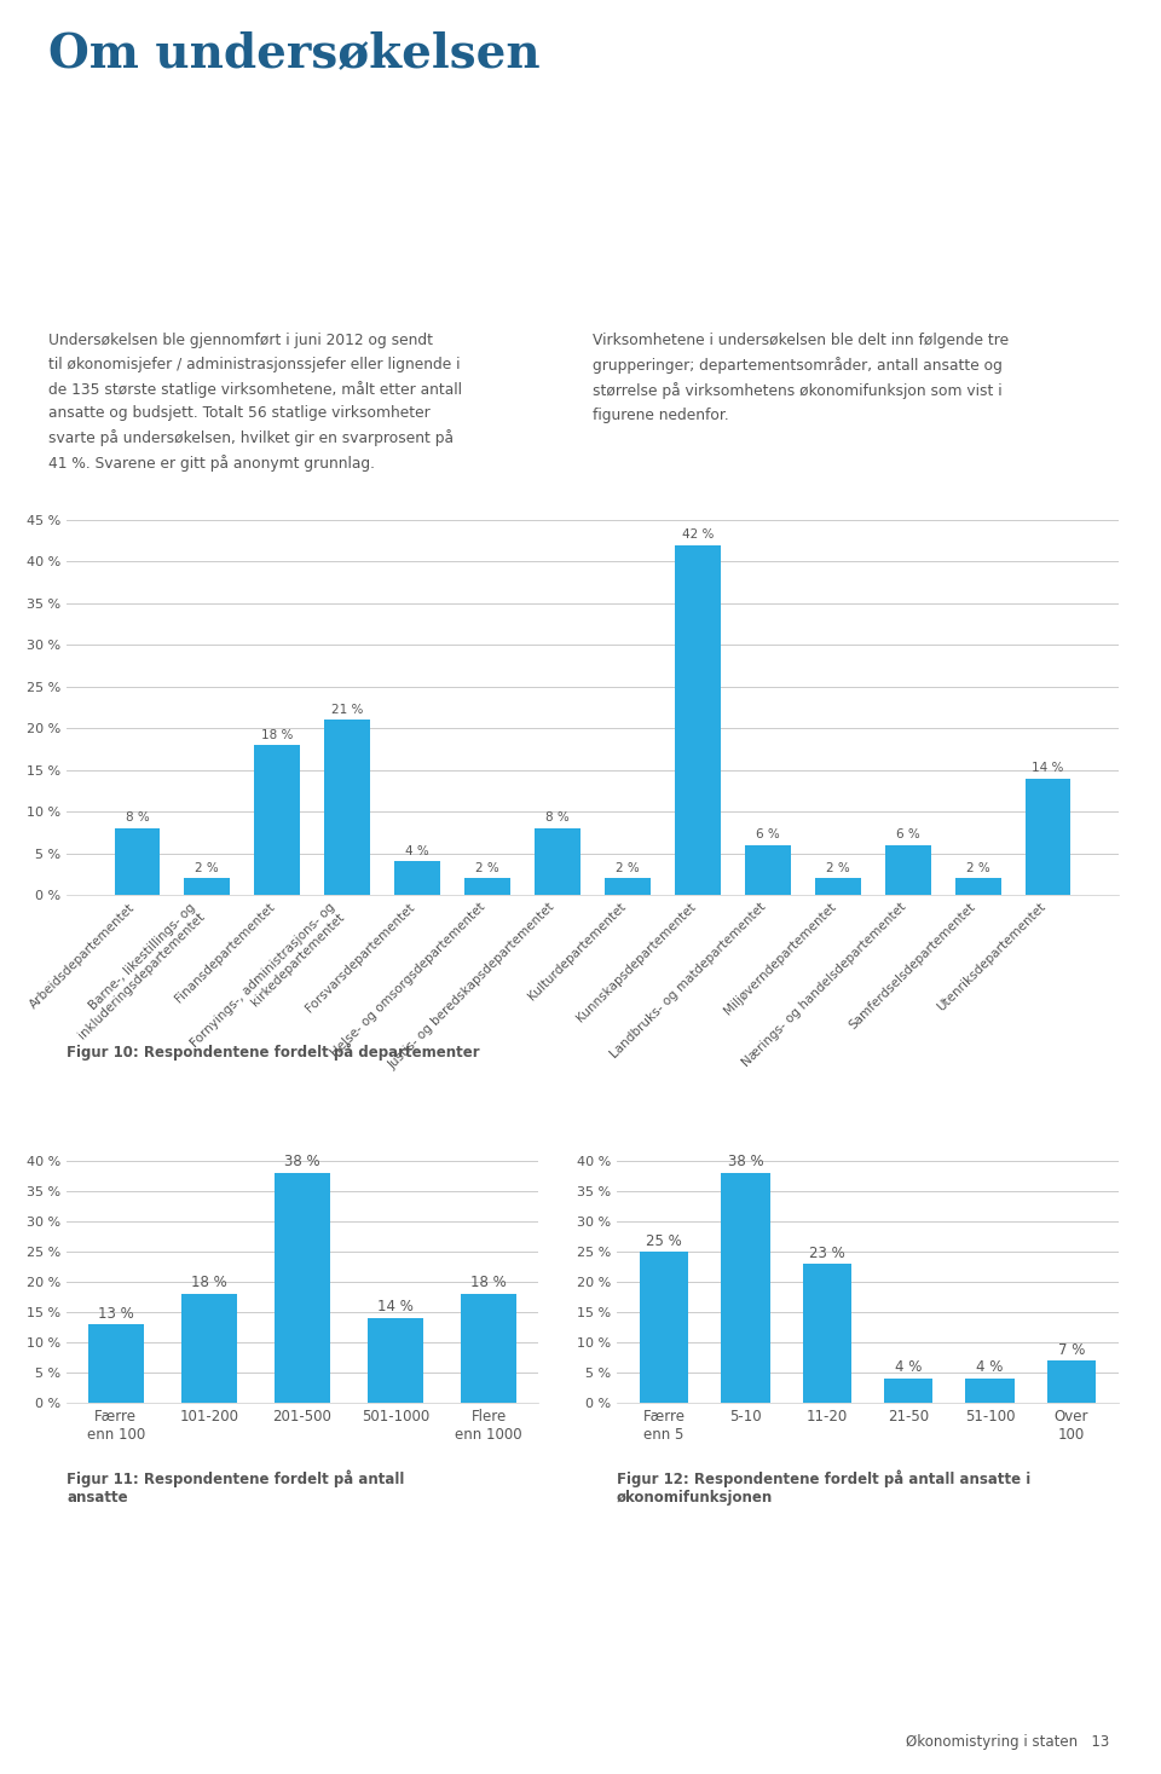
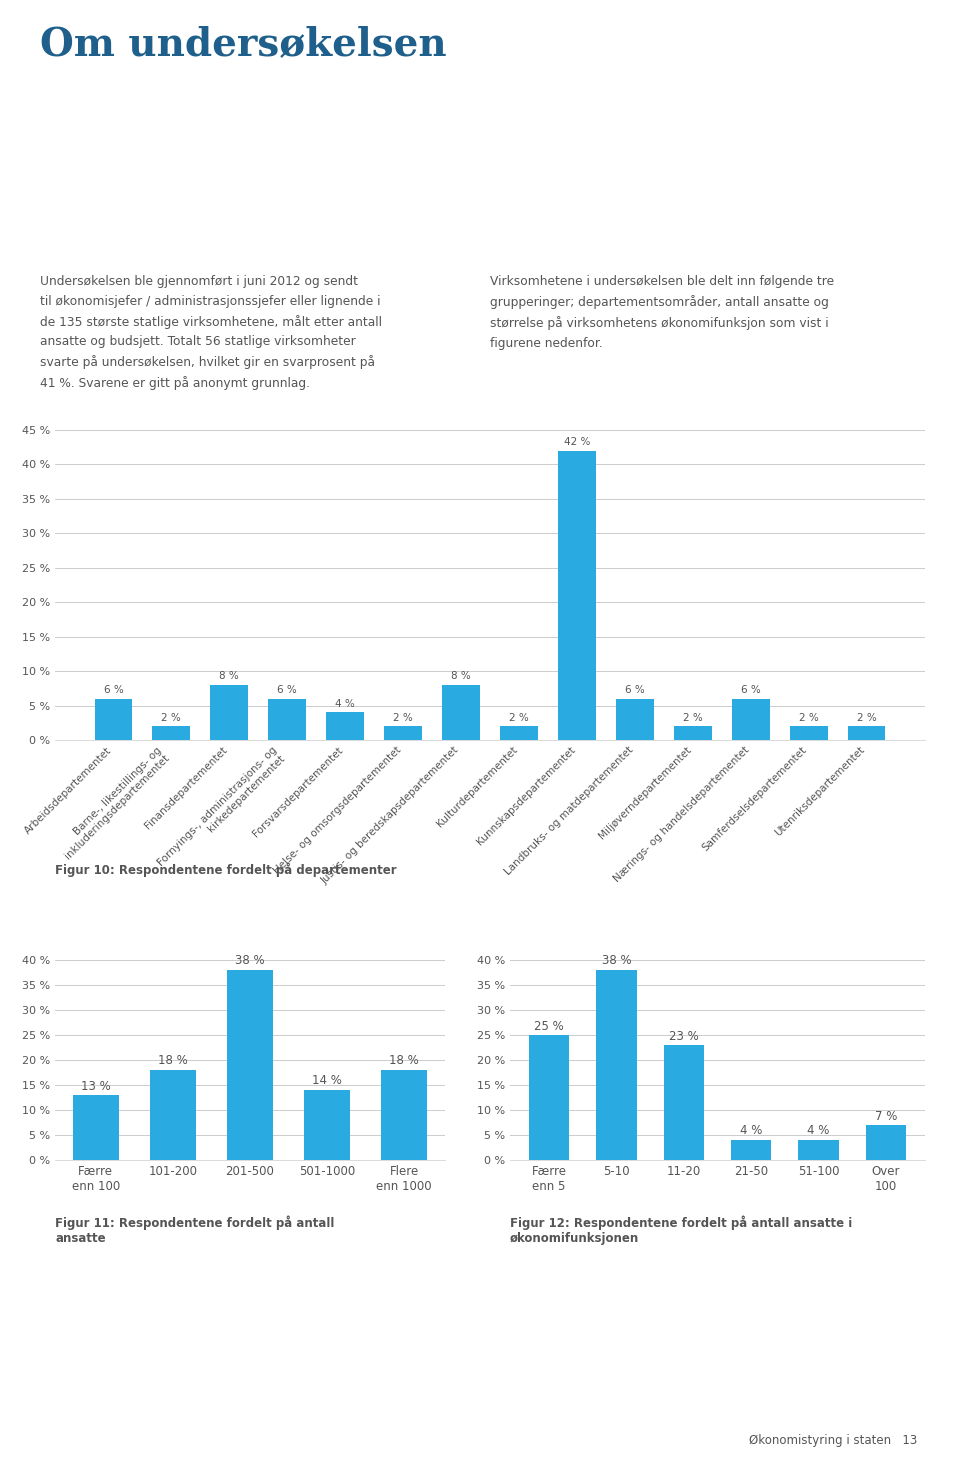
Arbeidsdepartementet: 8 -> 6
Finansdepartementet: 18 -> 8
Fornyings-, administrasjons- og kirkedepartementet: 21 -> 6
Utenriksdepartementet: 14 -> 2
